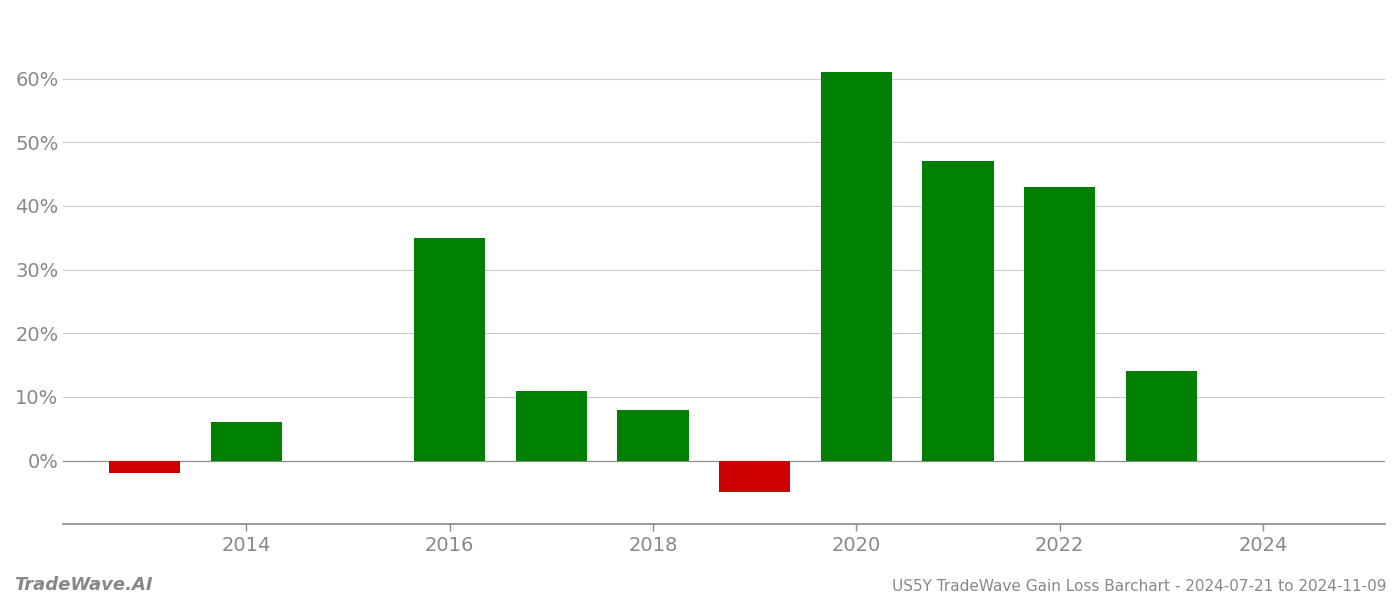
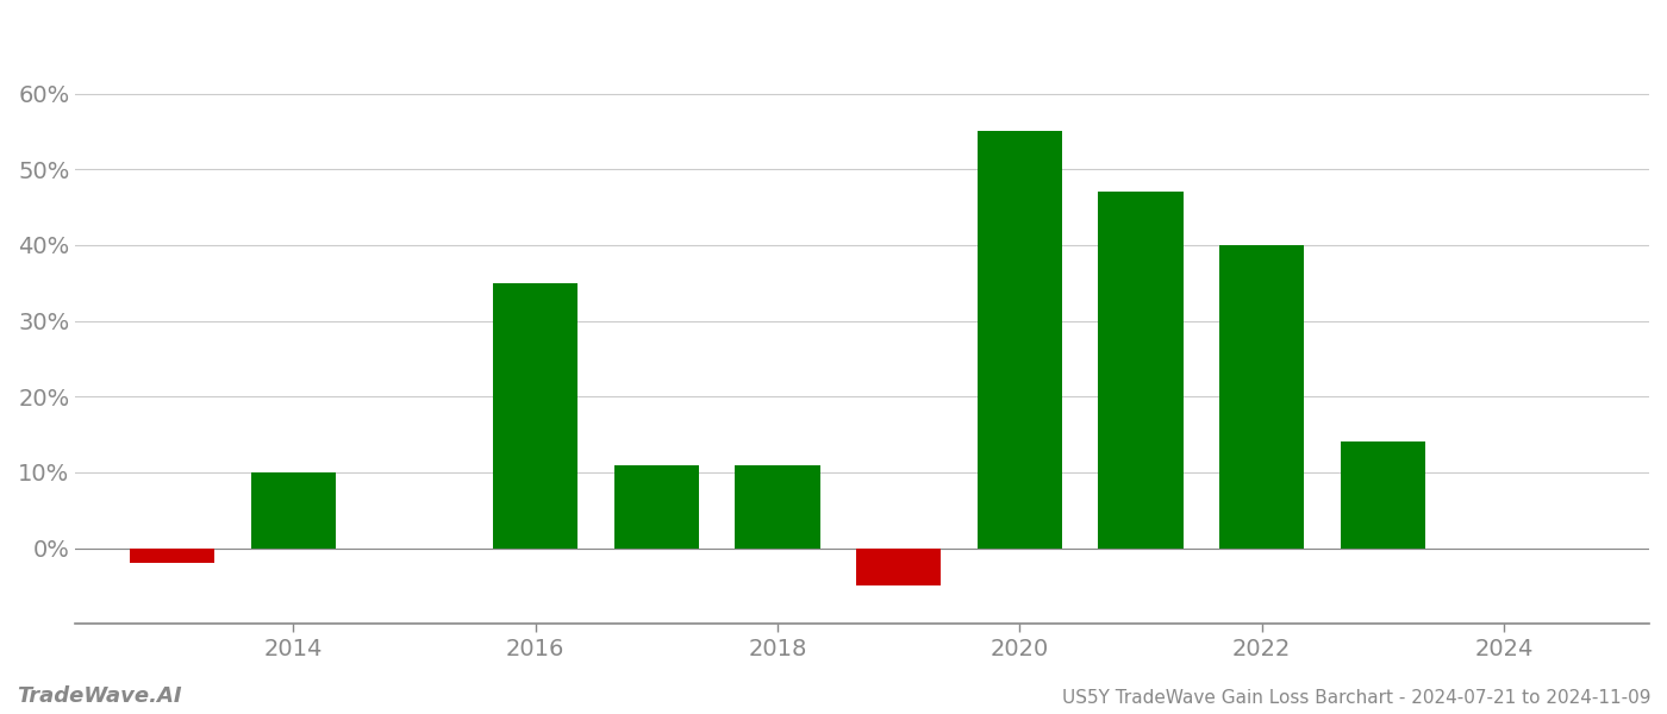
2014: 6% -> 10%
2018: 8% -> 11%
2020: 61% -> 55%
2022: 43% -> 40%
